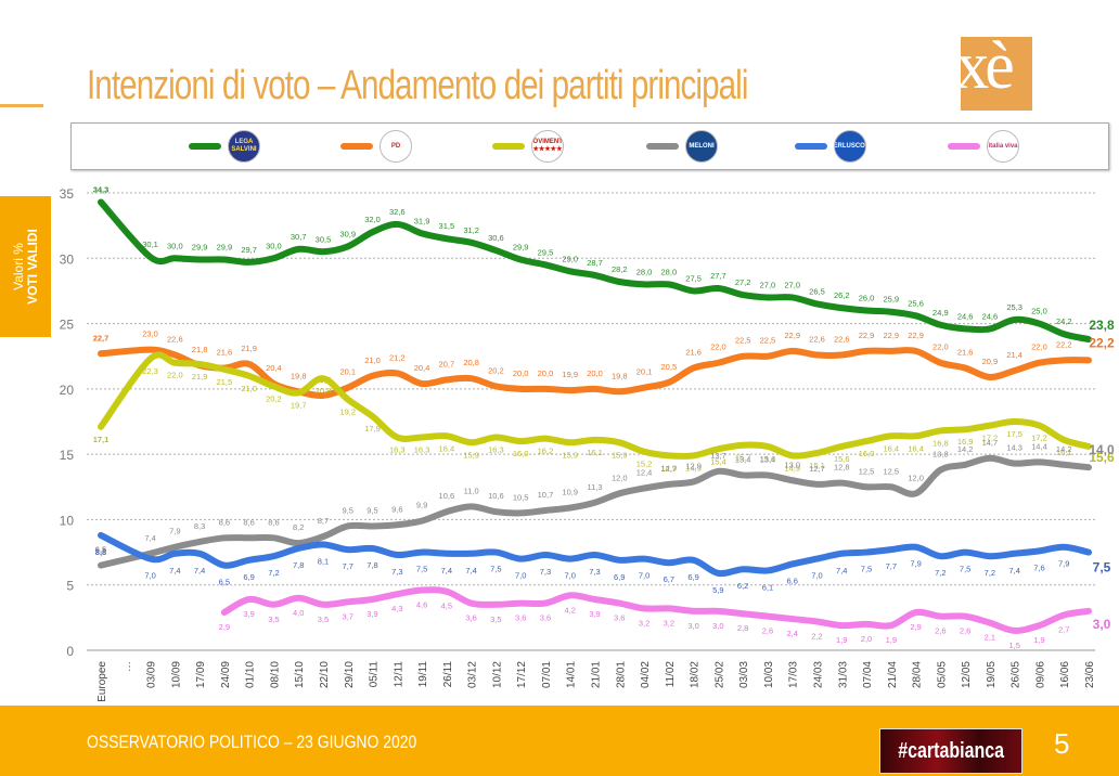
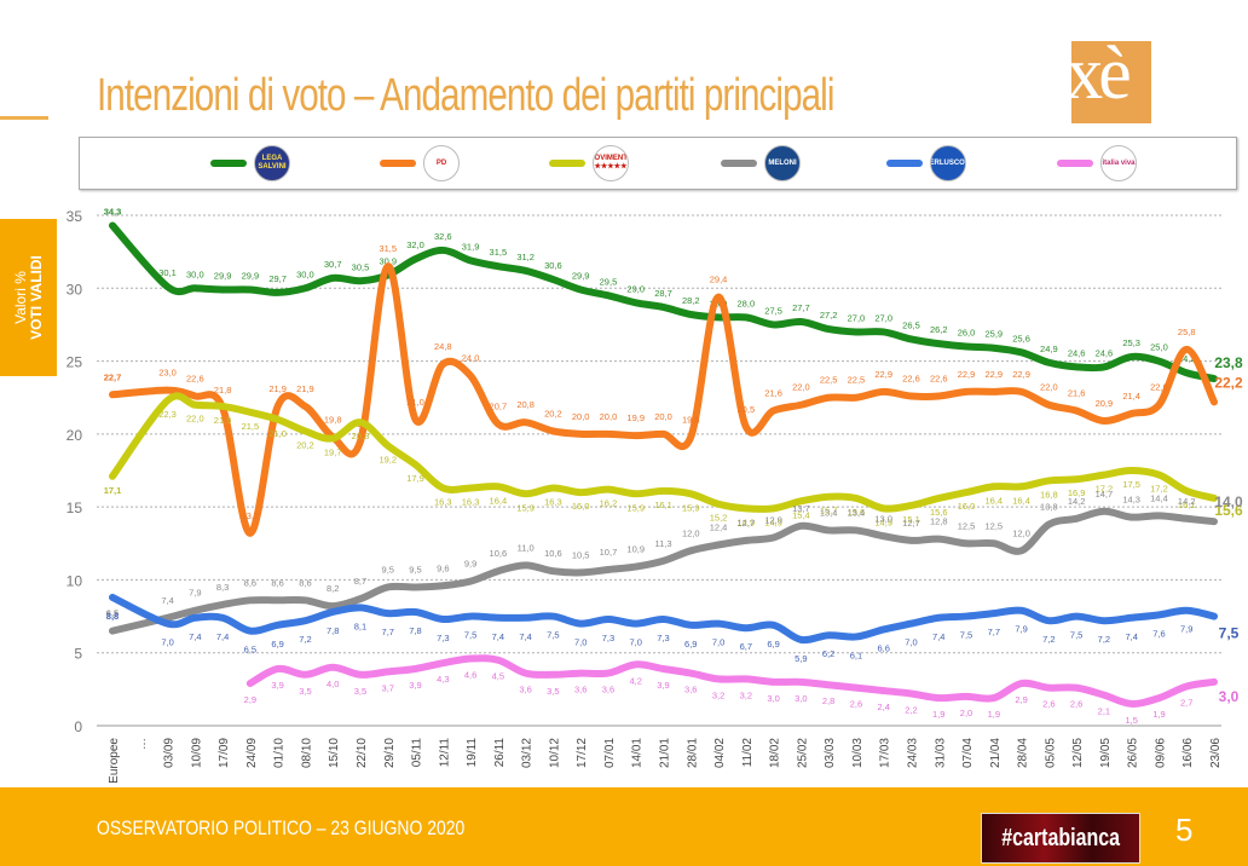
PD/24/09: 21,6 -> 13,2
PD/08/10: 20,4 -> 21,9
PD/29/10: 20,1 -> 31,5
PD/12/11: 21,2 -> 24,8
PD/19/11: 20,4 -> 24,0
PD/04/02: 20,1 -> 29,4
PD/16/06: 22,2 -> 25,8
